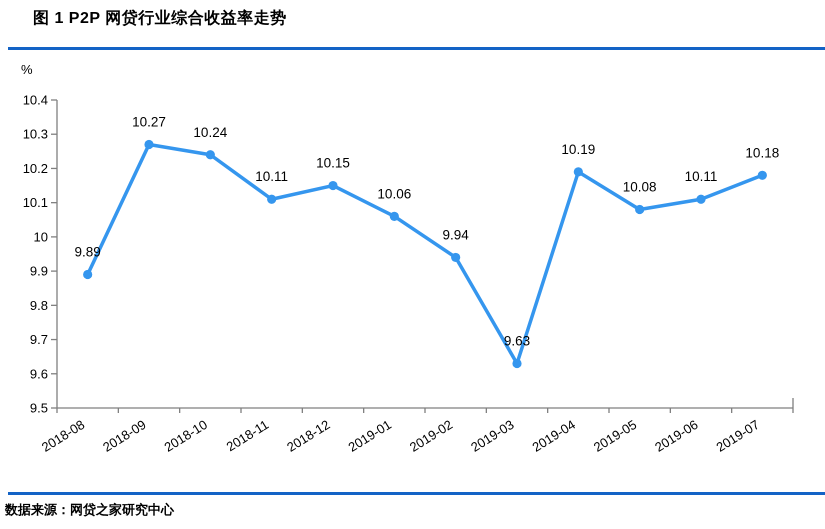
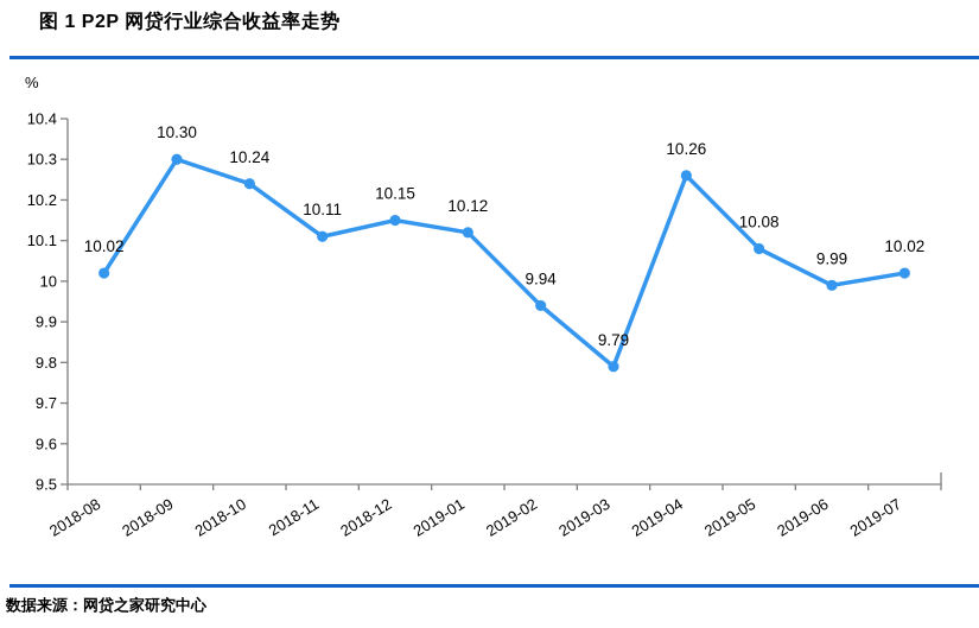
2018-08: 9.89 -> 10.02
2018-09: 10.27 -> 10.30
2019-01: 10.06 -> 10.12
2019-03: 9.63 -> 9.79
2019-04: 10.19 -> 10.26
2019-06: 10.11 -> 9.99
2019-07: 10.18 -> 10.02
